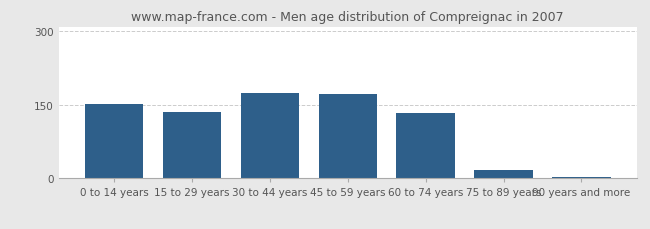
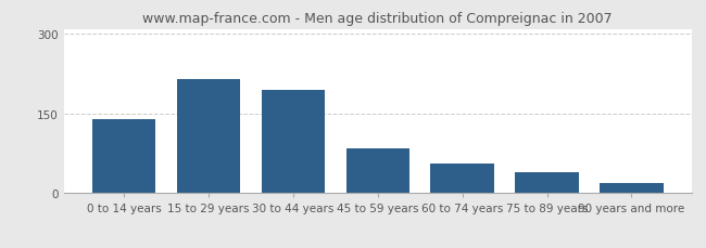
0 to 14 years: 152 -> 140
15 to 29 years: 135 -> 215
30 to 44 years: 175 -> 195
45 to 59 years: 172 -> 85
60 to 74 years: 133 -> 55
75 to 89 years: 18 -> 40
90 years and more: 2 -> 20
